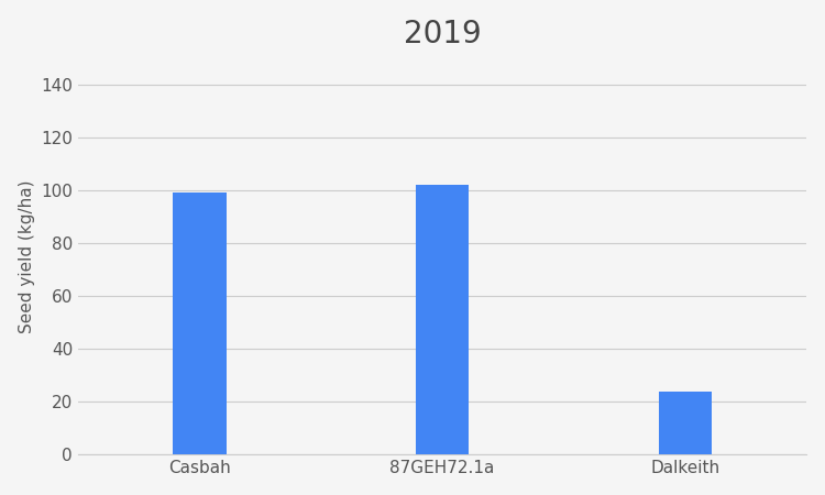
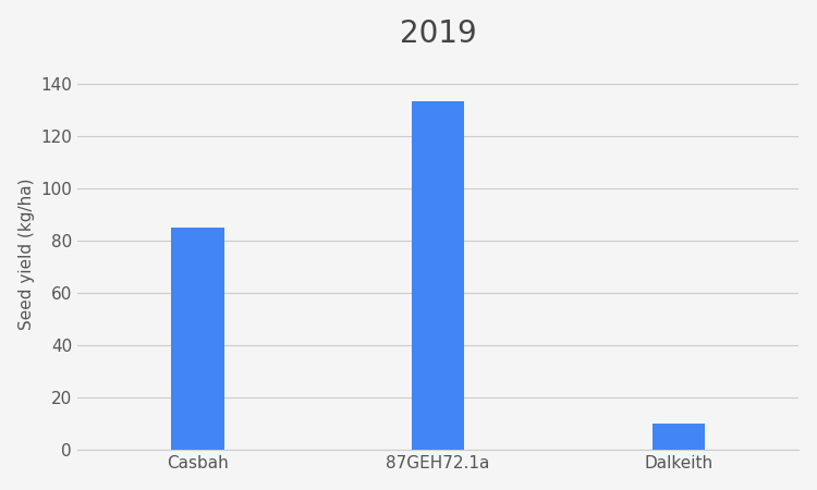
Casbah: 99 -> 85
87GEH72.1a: 102 -> 133
Dalkeith: 24 -> 10
